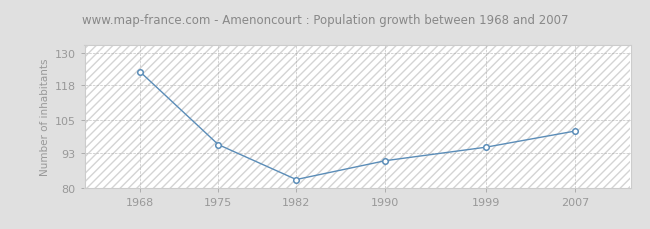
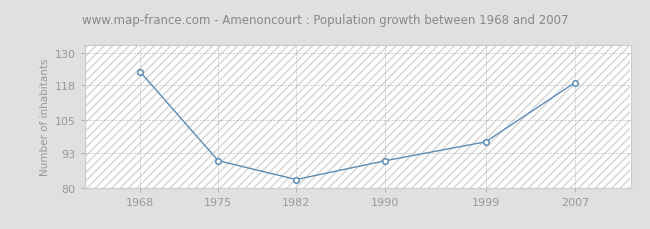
1975: 96 -> 90
1999: 95 -> 97
2007: 101 -> 119
